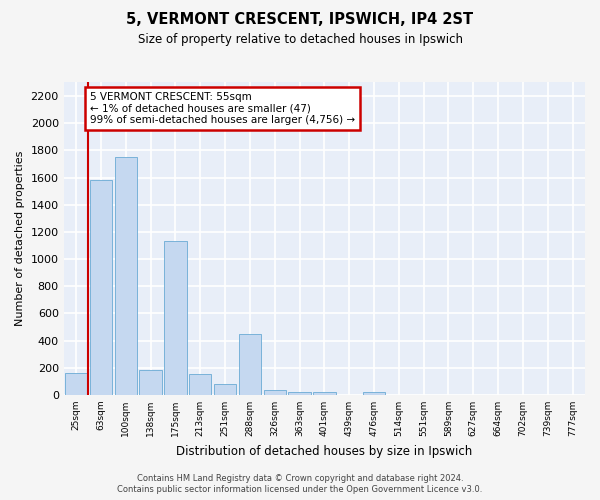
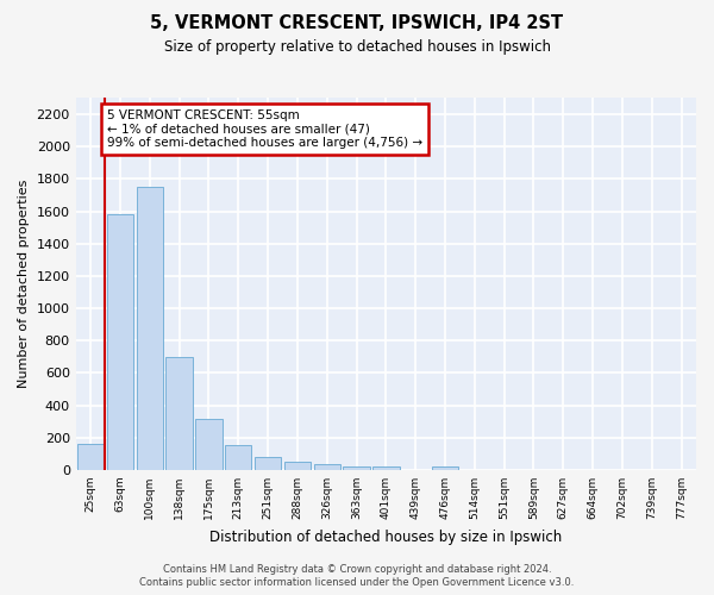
138sqm: 180 -> 700
175sqm: 1130 -> 320
288sqm: 450 -> 50
